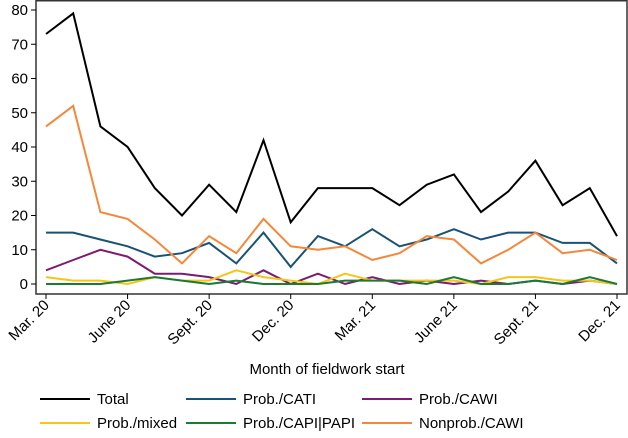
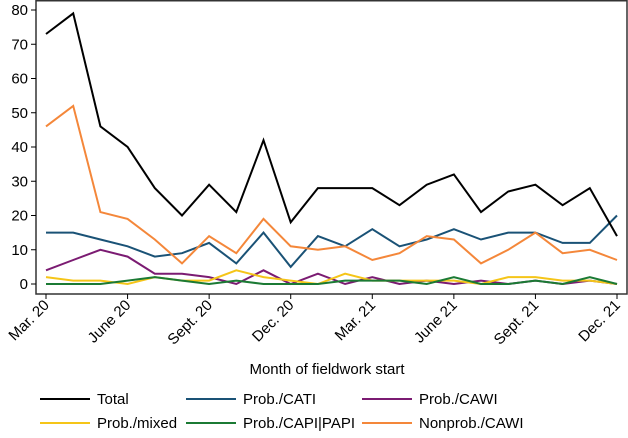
Total/Sept. 21: 36 -> 29
Prob./CATI/Dec. 21: 6 -> 20
